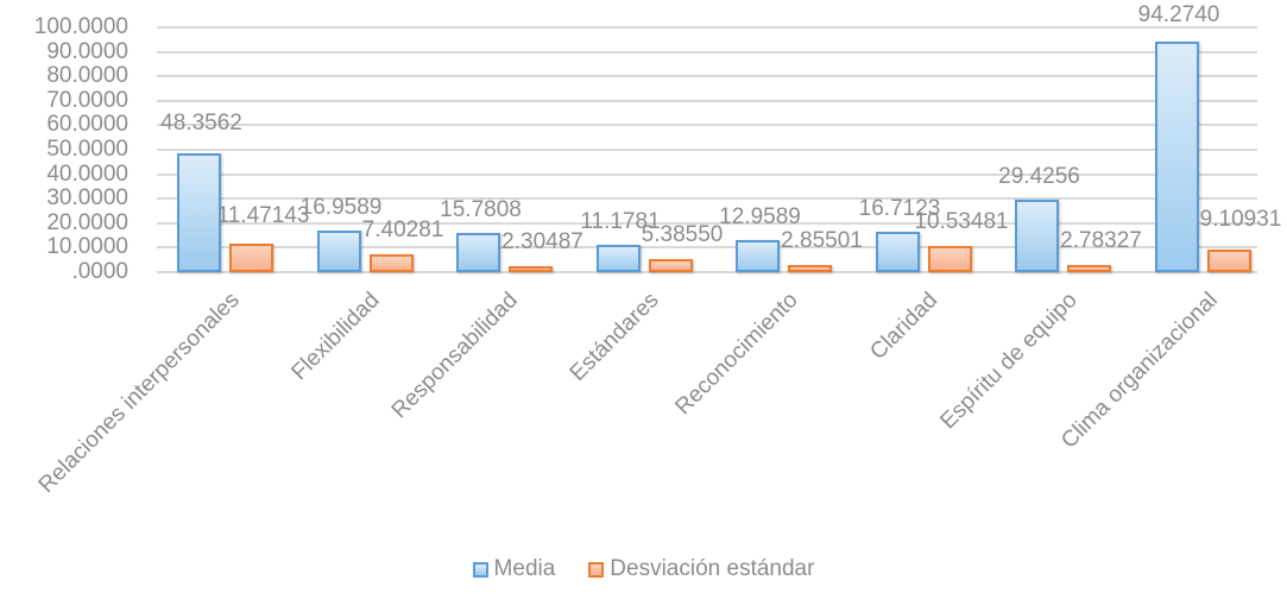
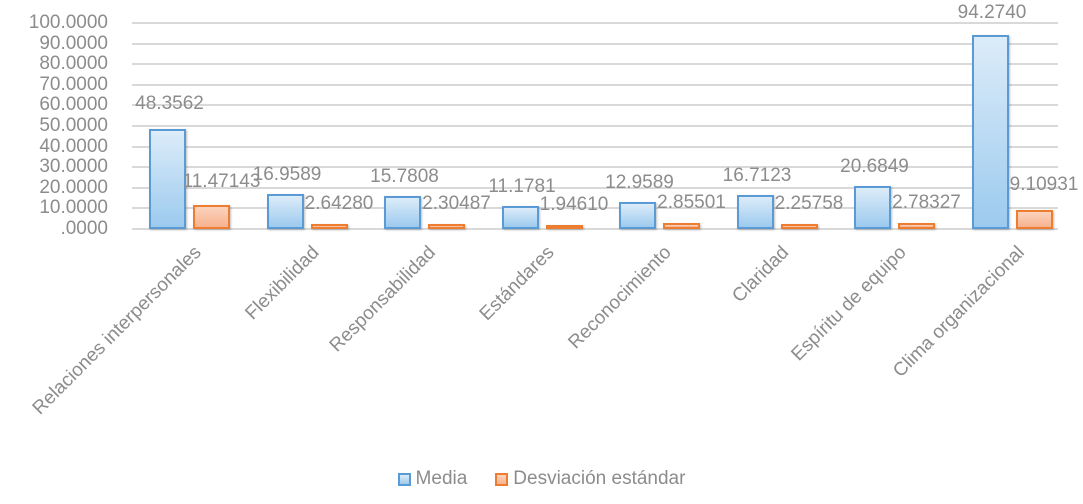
Desviación estándar/Flexibilidad: 7.40281 -> 2.64280
Desviación estándar/Estándares: 5.38550 -> 1.94610
Desviación estándar/Claridad: 10.53481 -> 2.25758
Media/Espíritu de equipo: 29.4256 -> 20.6849
